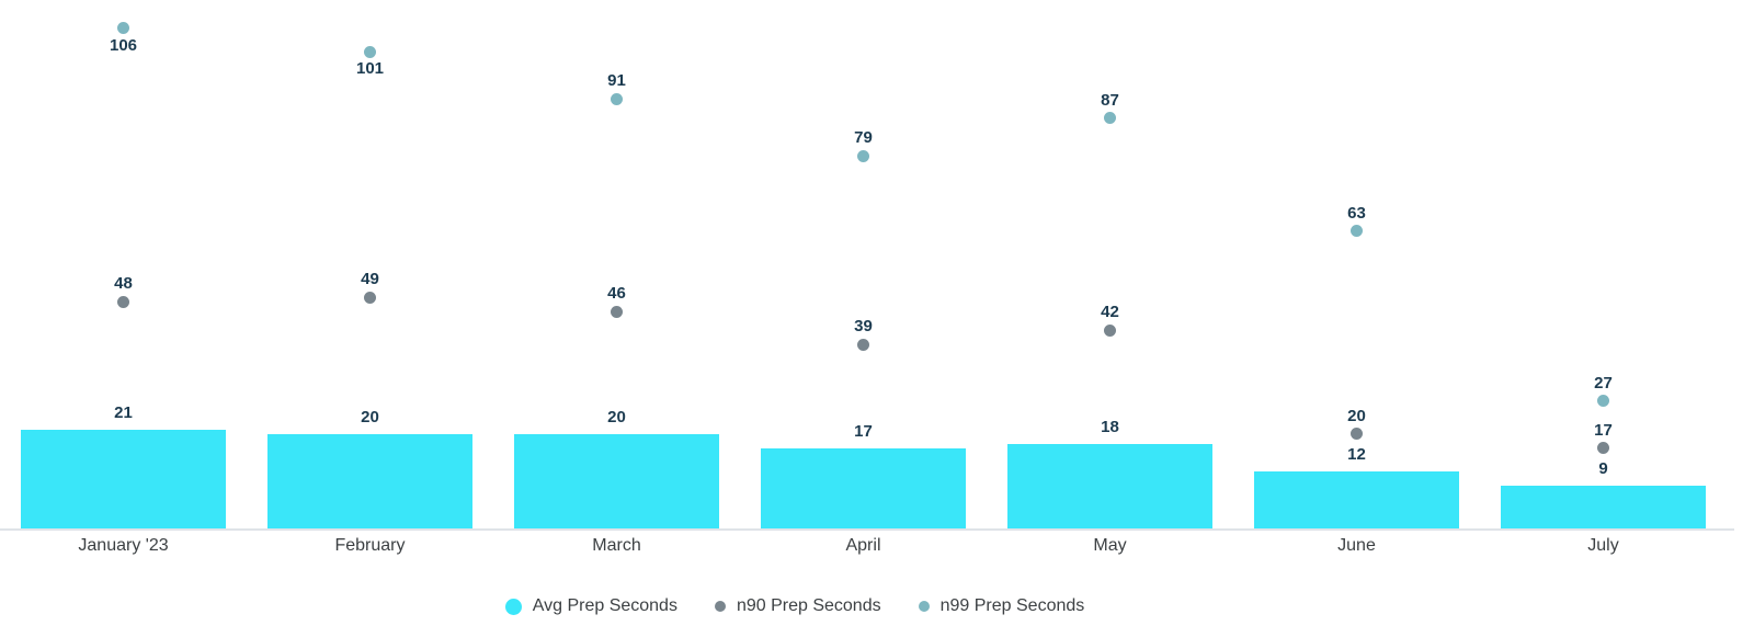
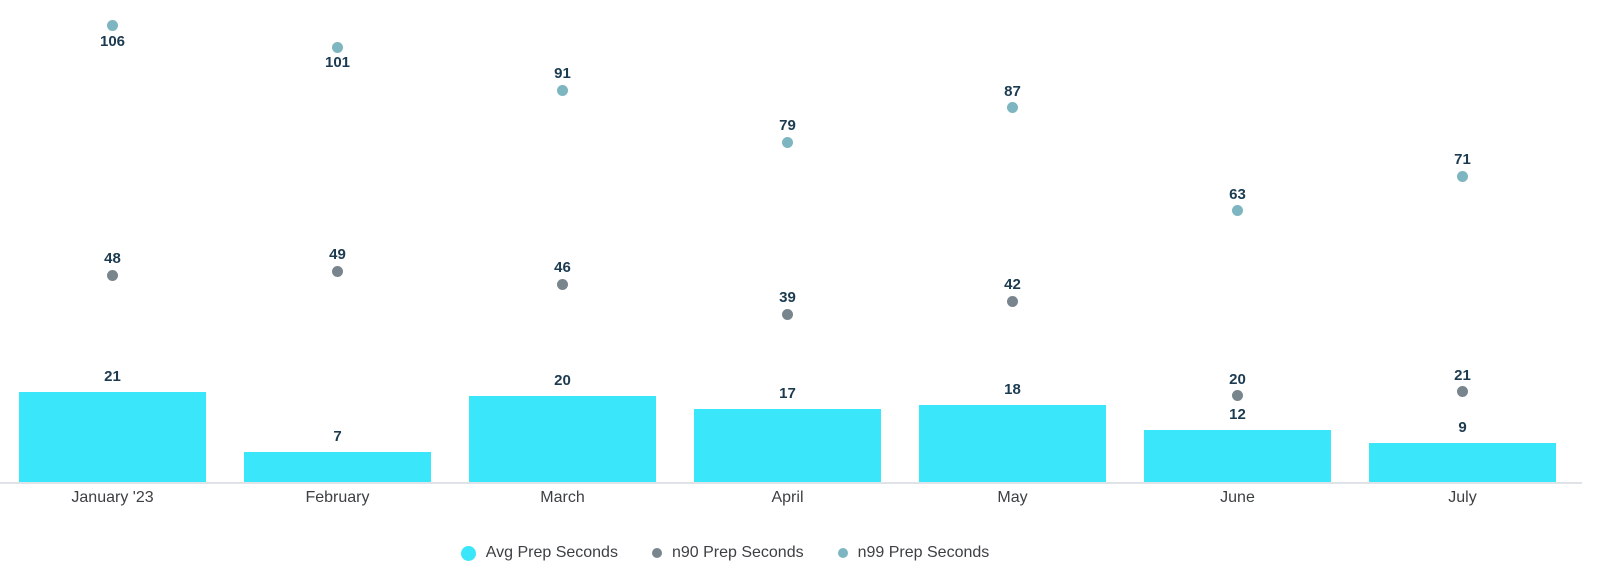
Avg Prep Seconds/February: 20 -> 7
n90 Prep Seconds/July: 17 -> 21
n99 Prep Seconds/July: 27 -> 71
